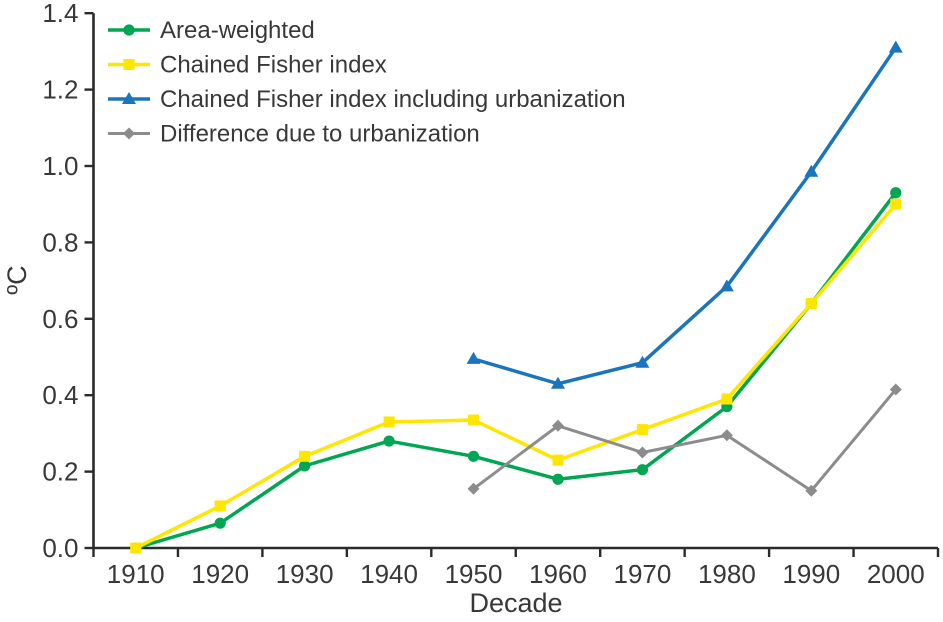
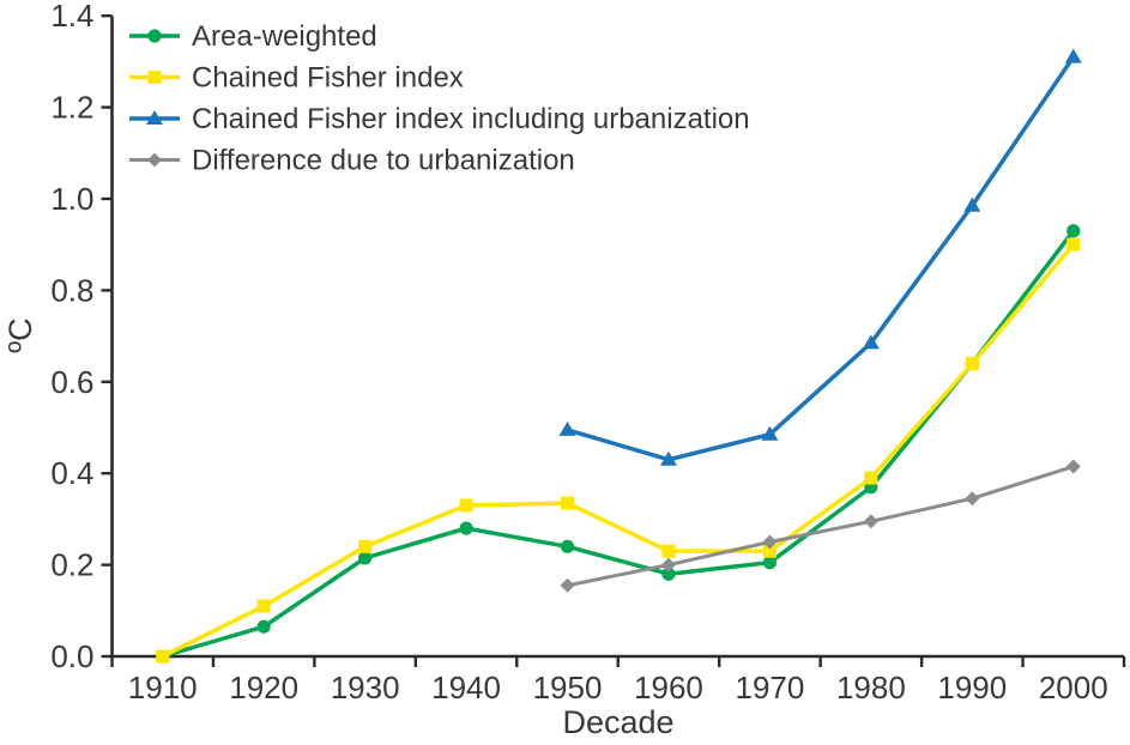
Difference due to urbanization/1960: 0.32 -> 0.20
Chained Fisher index/1970: 0.31 -> 0.23
Difference due to urbanization/1990: 0.15 -> 0.34
